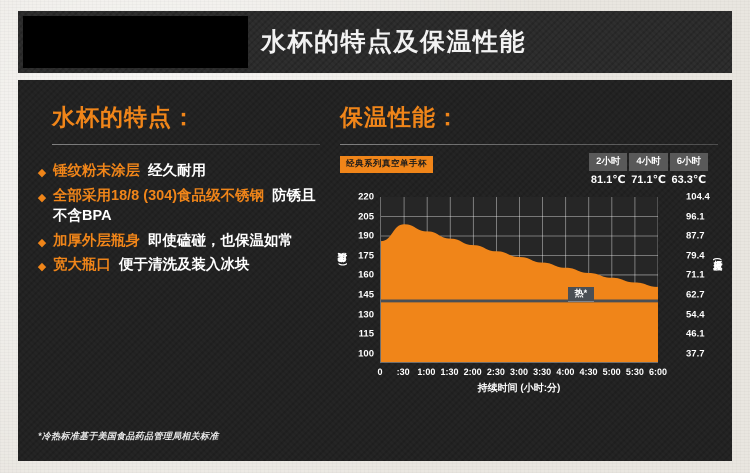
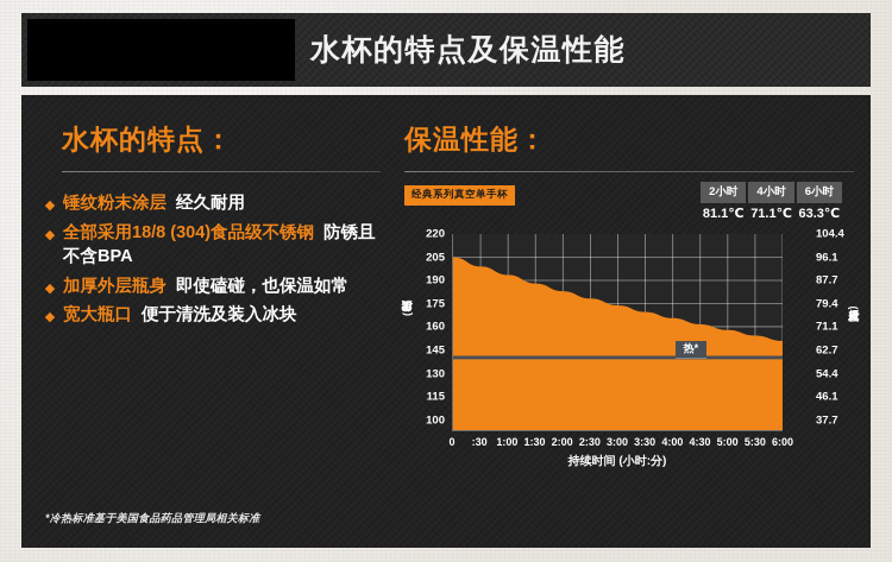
0: 186 -> 205
